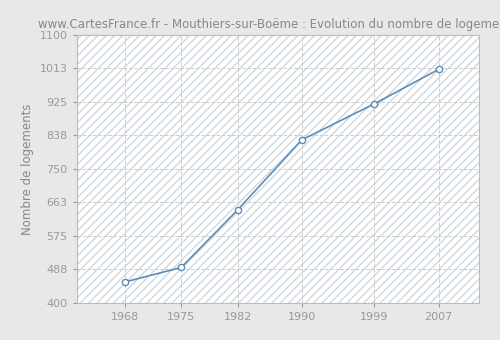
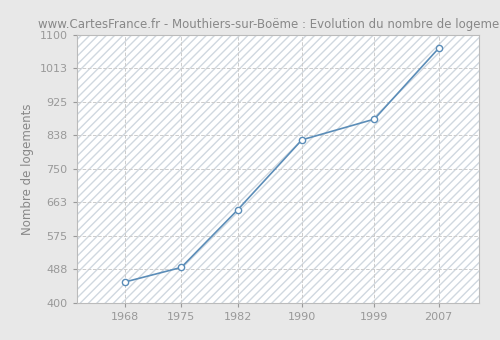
1999: 920 -> 880
2007: 1010 -> 1065
